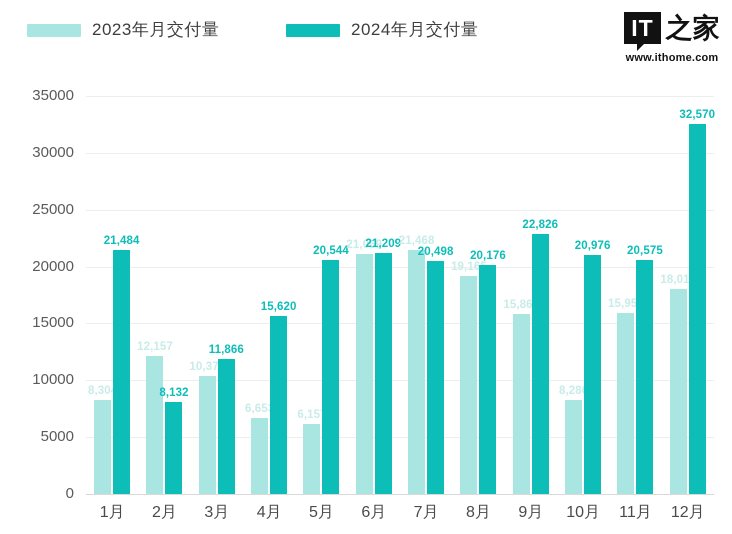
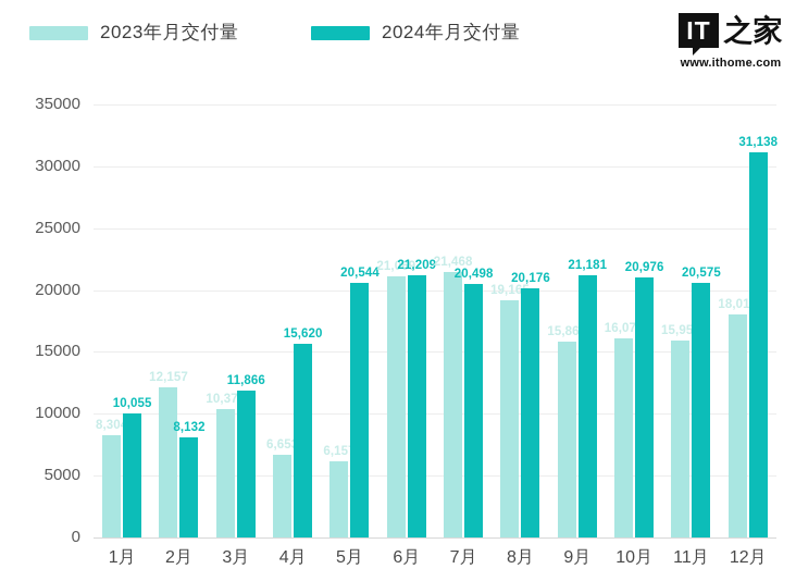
2024年月交付量/1月: 21,484 -> 10,055
2024年月交付量/9月: 22,826 -> 21,181
2023年月交付量/10月: 8,286 -> 16,074
2024年月交付量/12月: 32,570 -> 31,138
